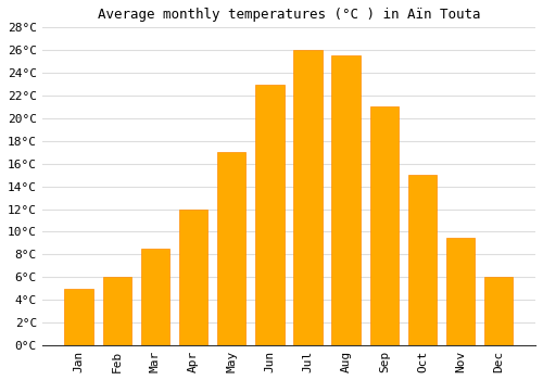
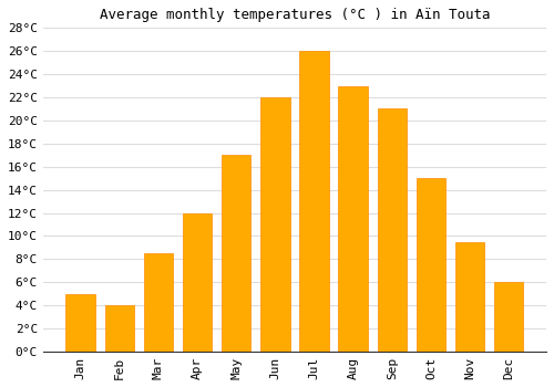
Feb: 6.0°C -> 4.0°C
Jun: 23.0°C -> 22.0°C
Aug: 25.5°C -> 23.0°C
